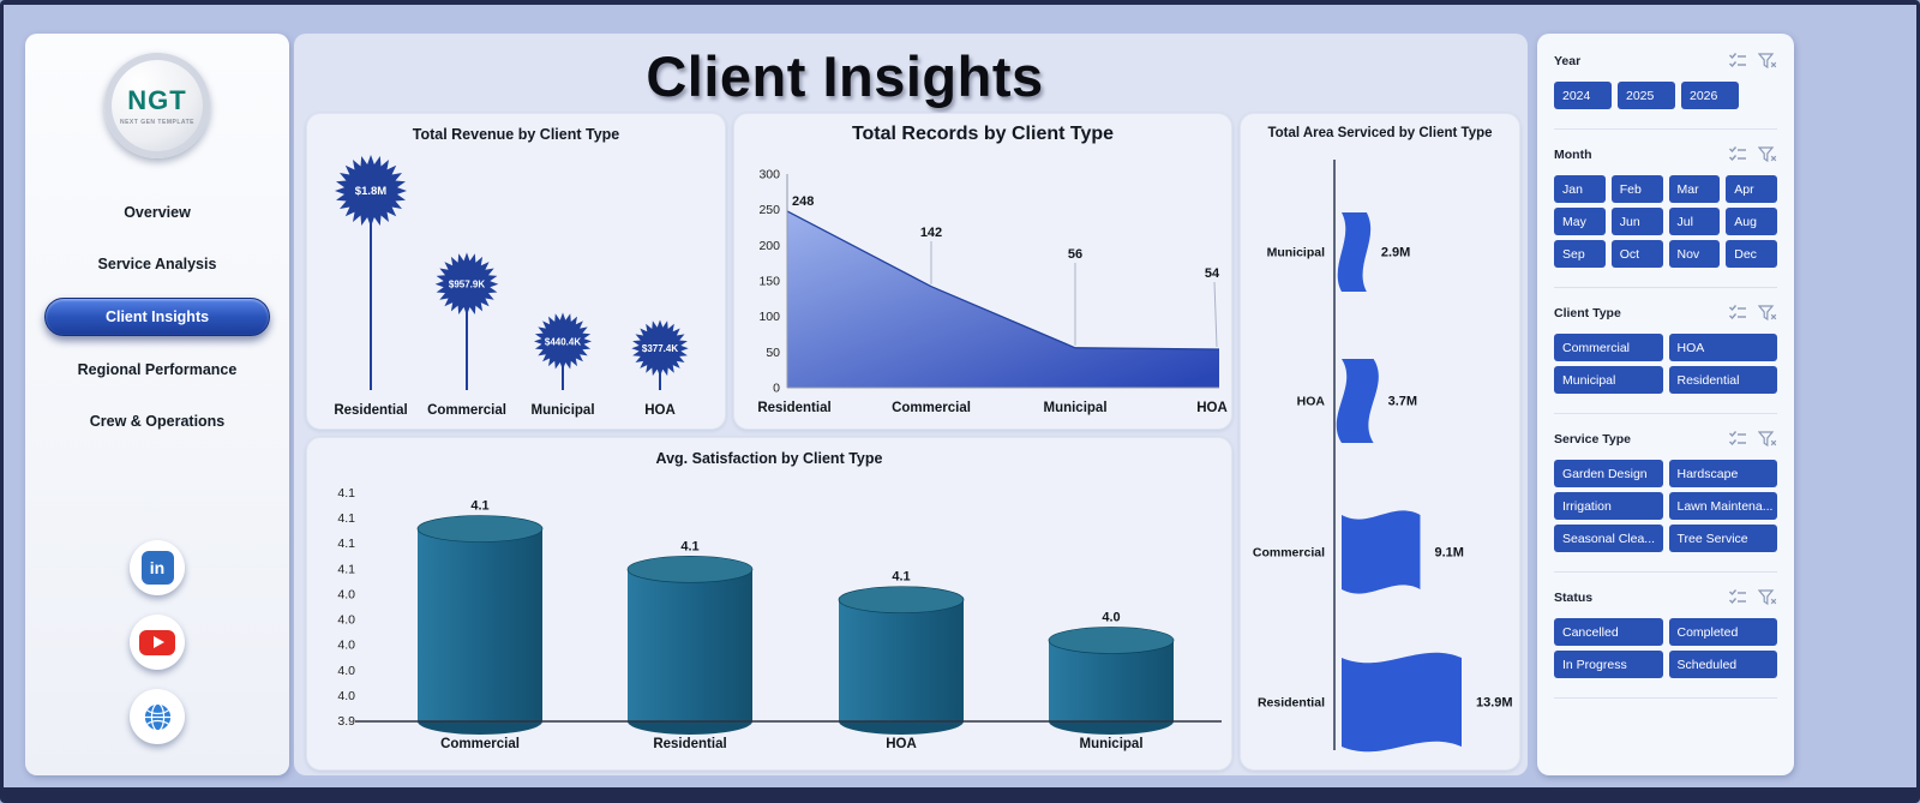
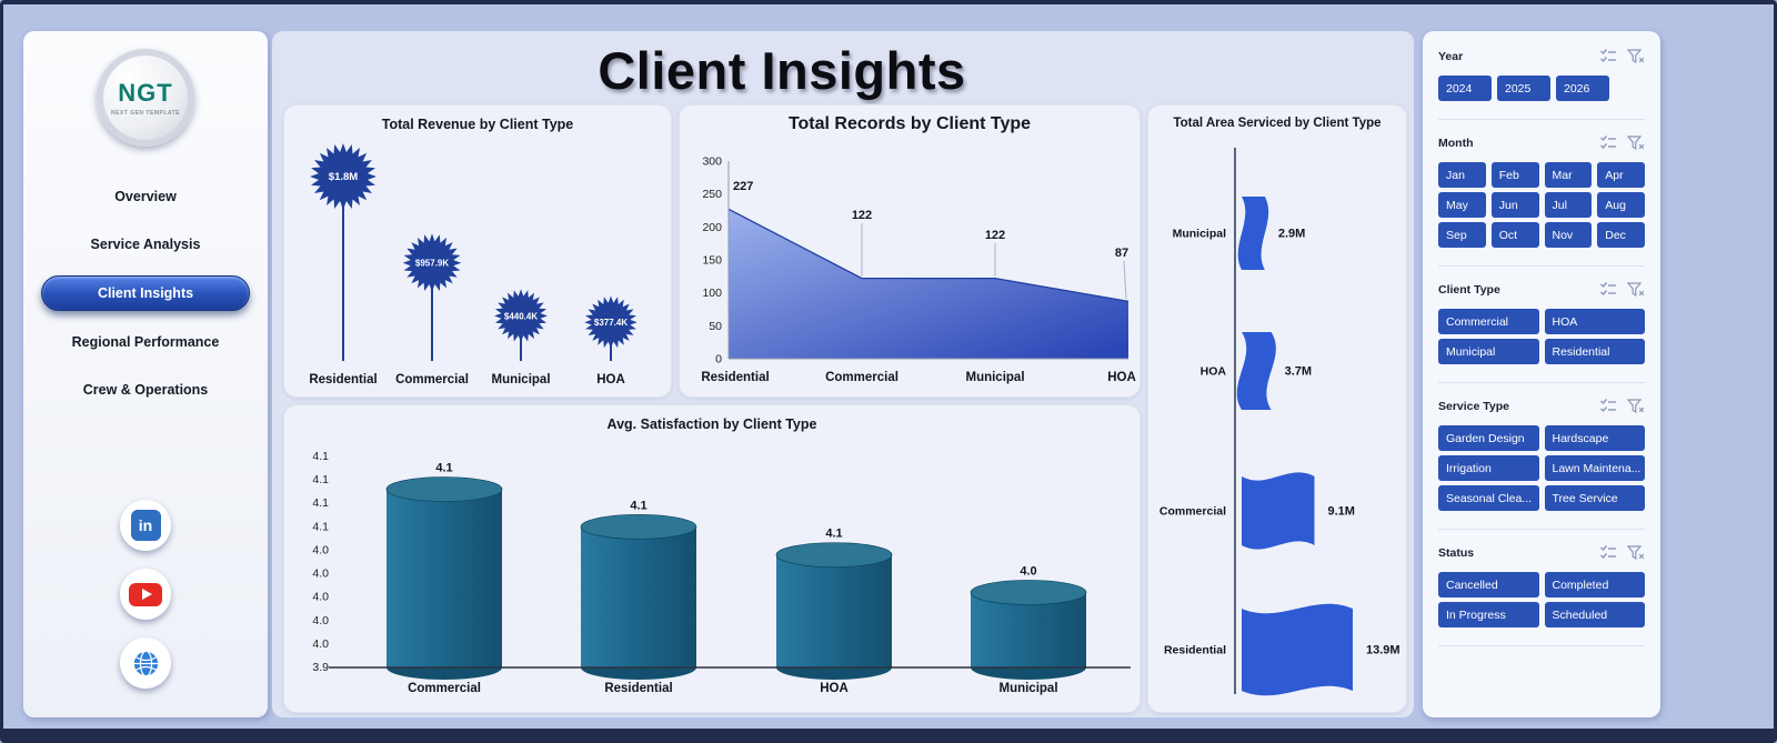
Total Records by Client Type/Residential: 248 -> 227
Total Records by Client Type/Commercial: 142 -> 122
Total Records by Client Type/Municipal: 56 -> 122
Total Records by Client Type/HOA: 54 -> 87
